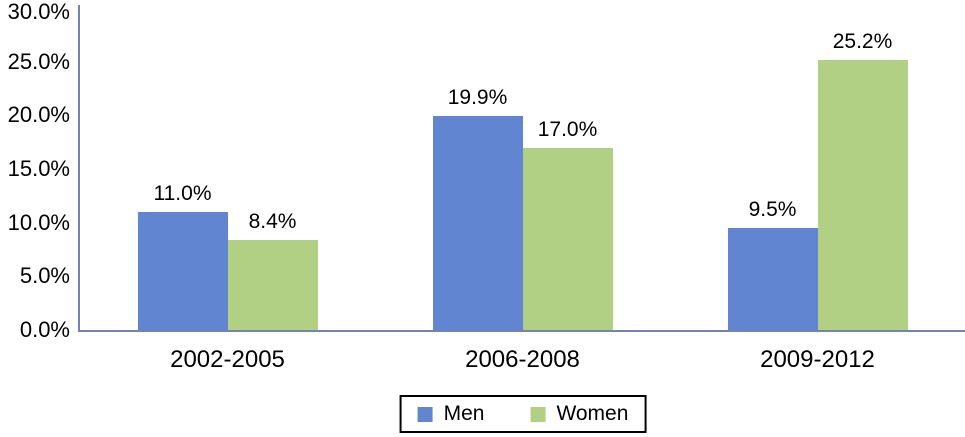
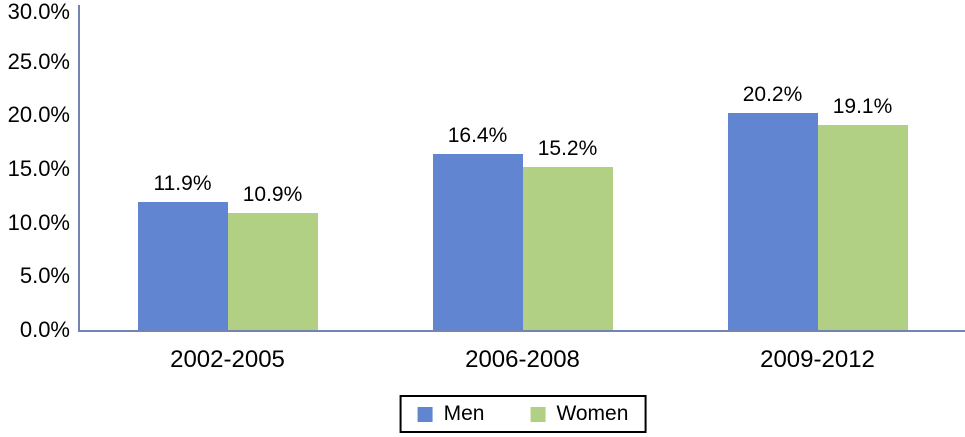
Men/2002-2005: 11.0% -> 11.9%
Women/2002-2005: 8.4% -> 10.9%
Men/2006-2008: 19.9% -> 16.4%
Women/2006-2008: 17.0% -> 15.2%
Men/2009-2012: 9.5% -> 20.2%
Women/2009-2012: 25.2% -> 19.1%
